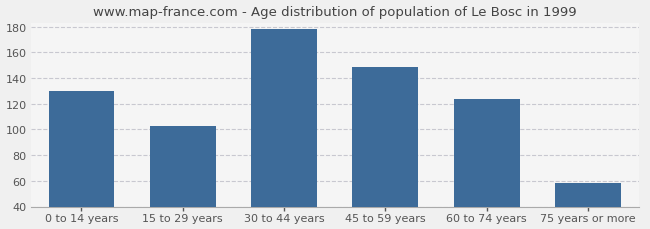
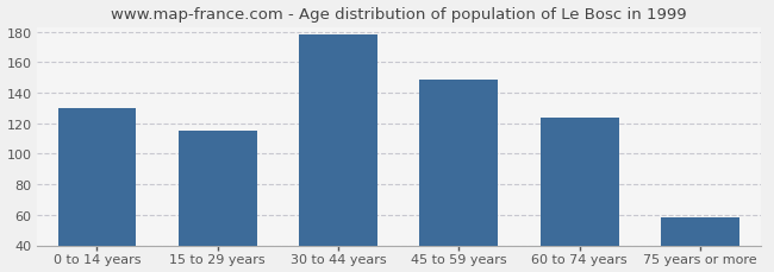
15 to 29 years: 103 -> 115
